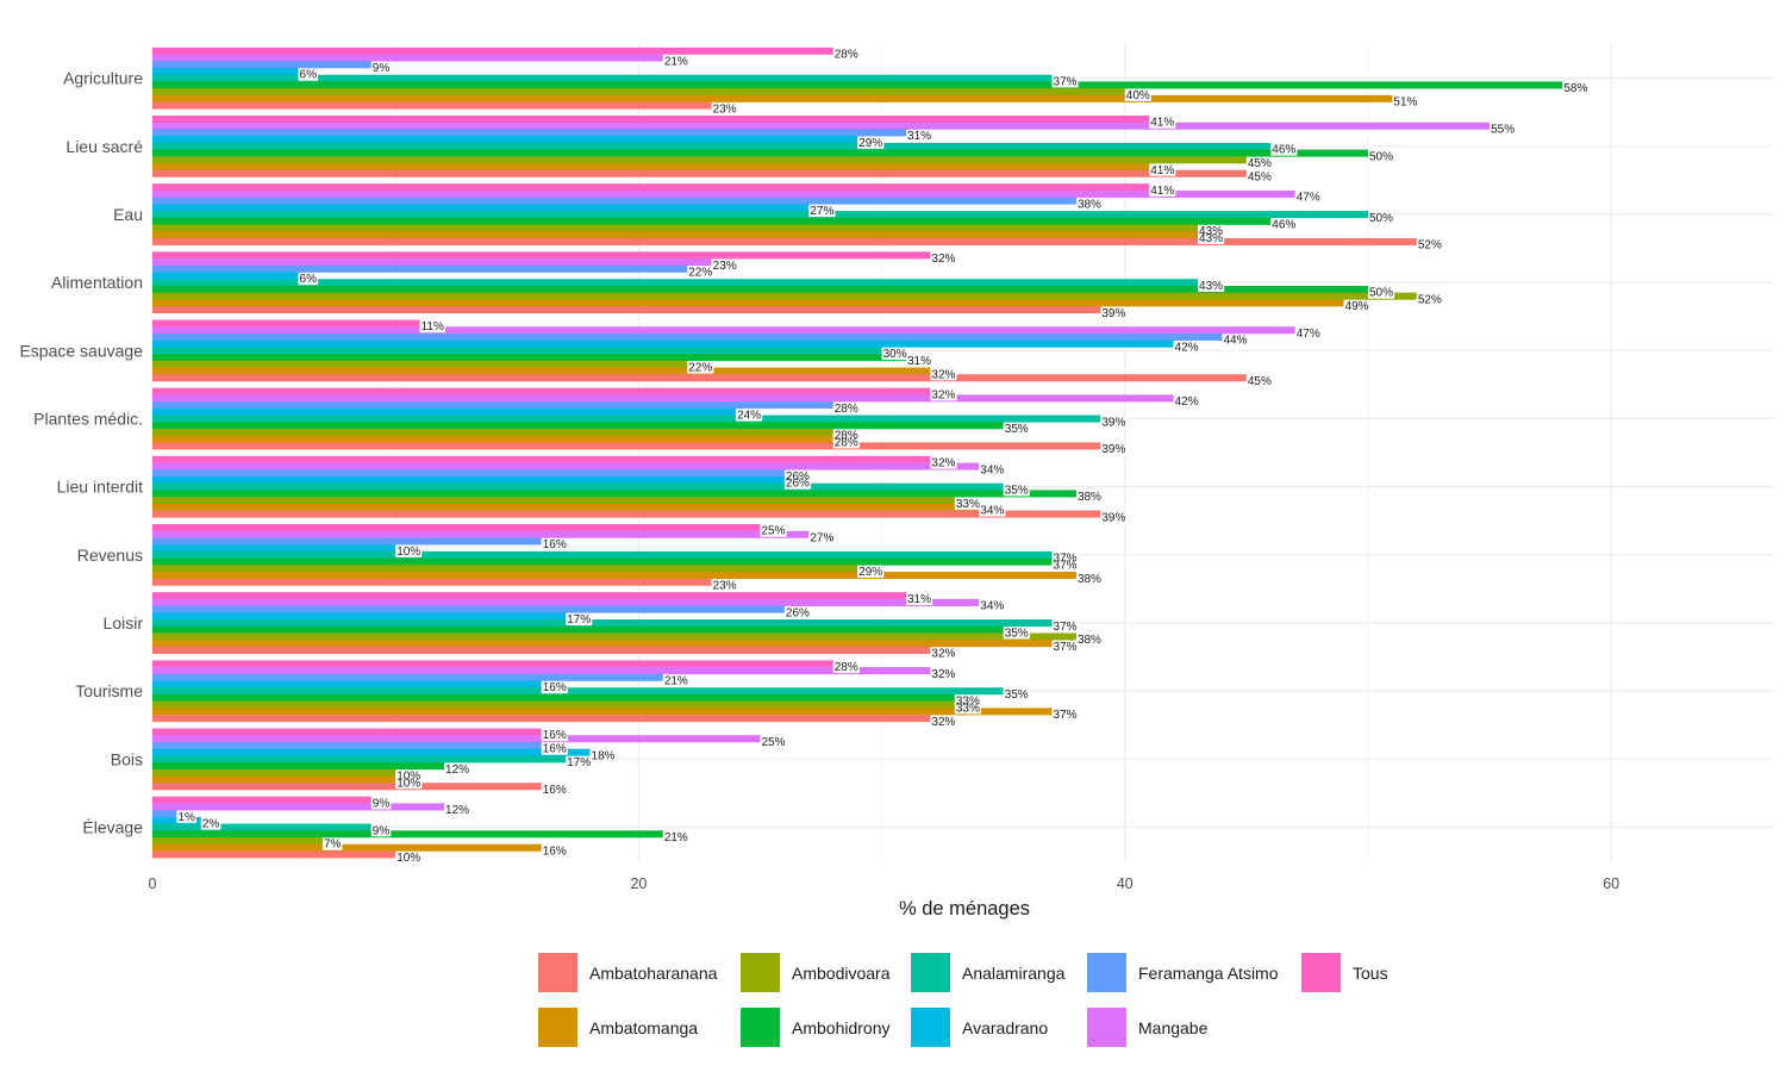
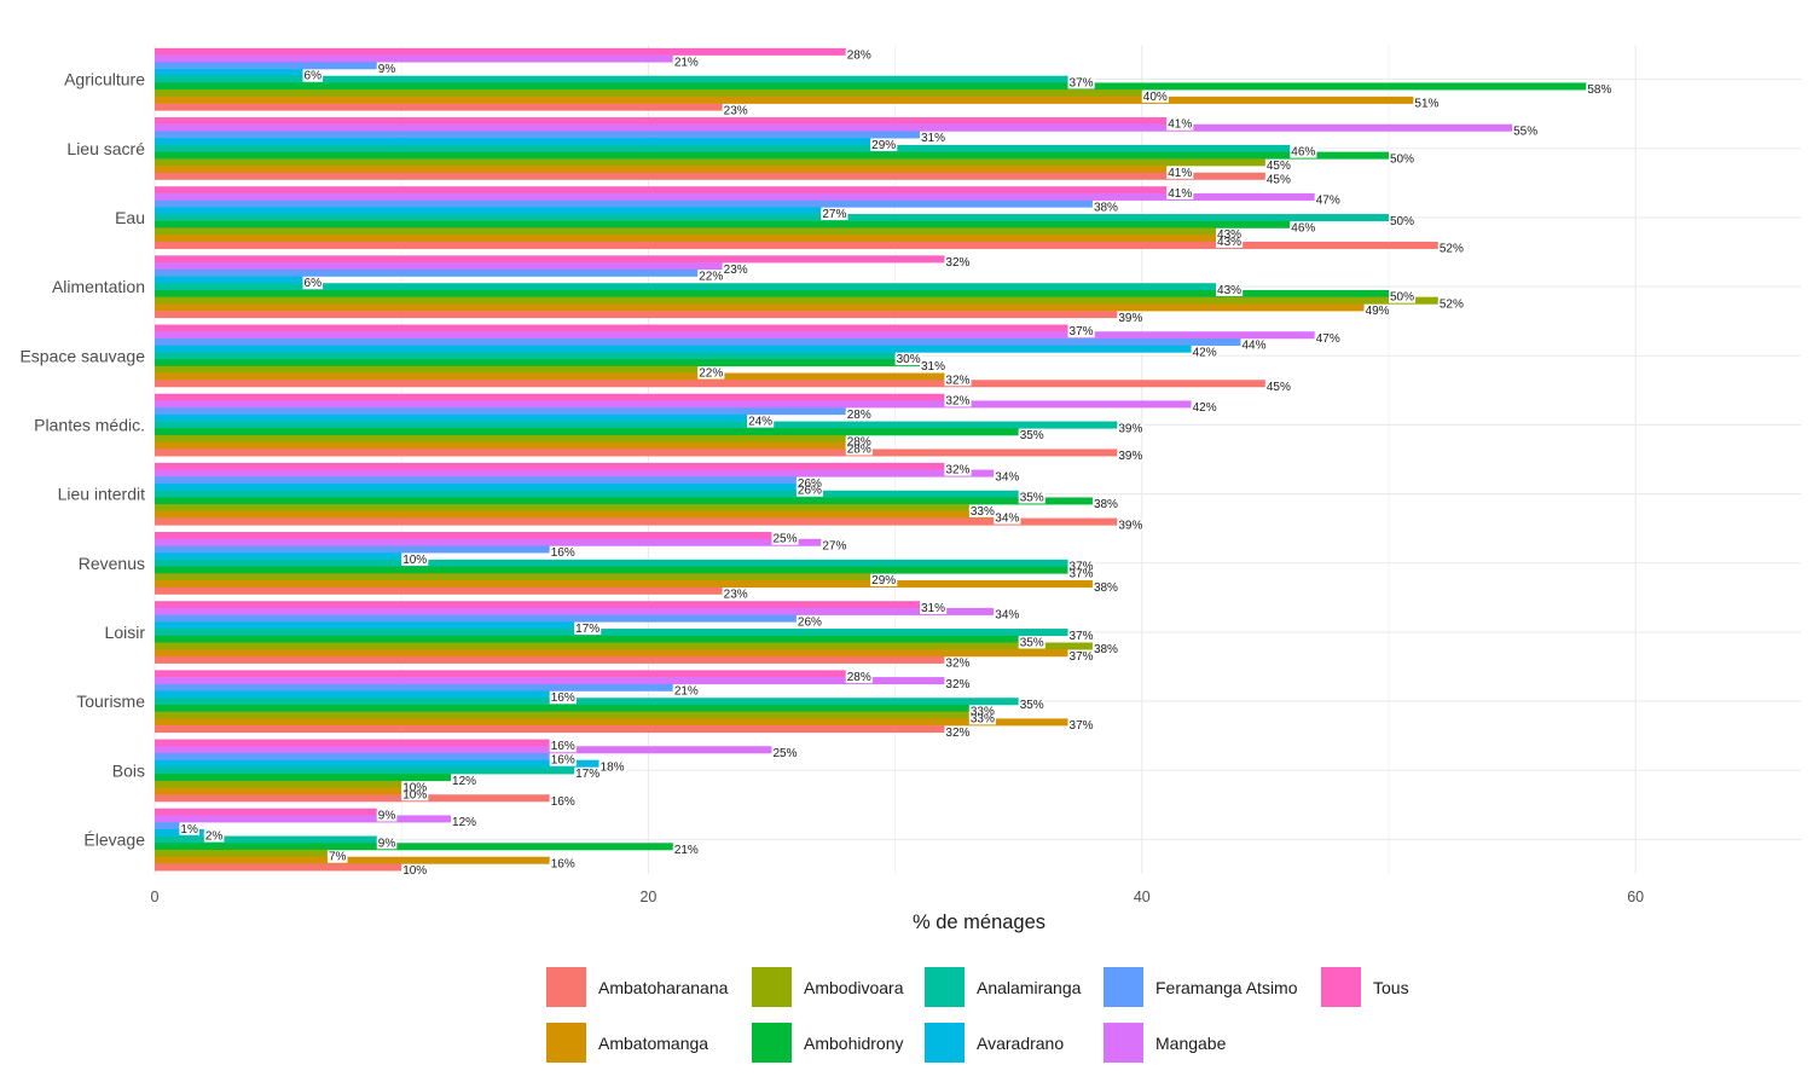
Tous/Espace sauvage: 11% -> 37%
